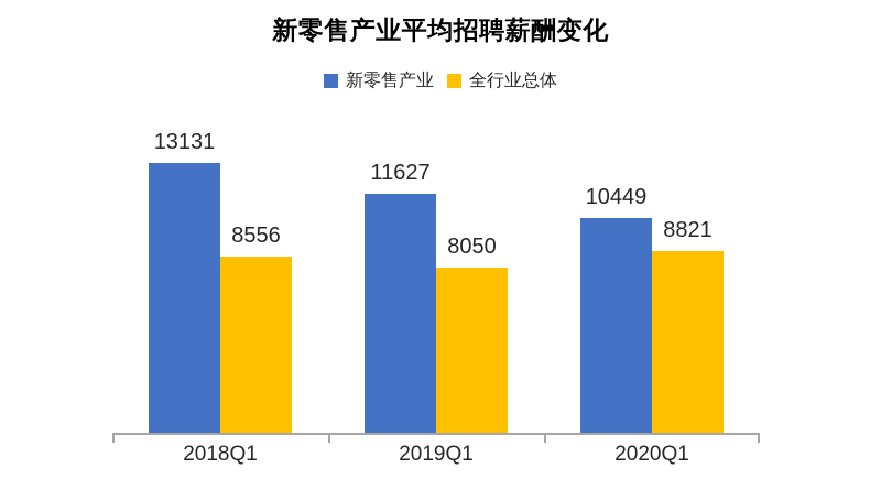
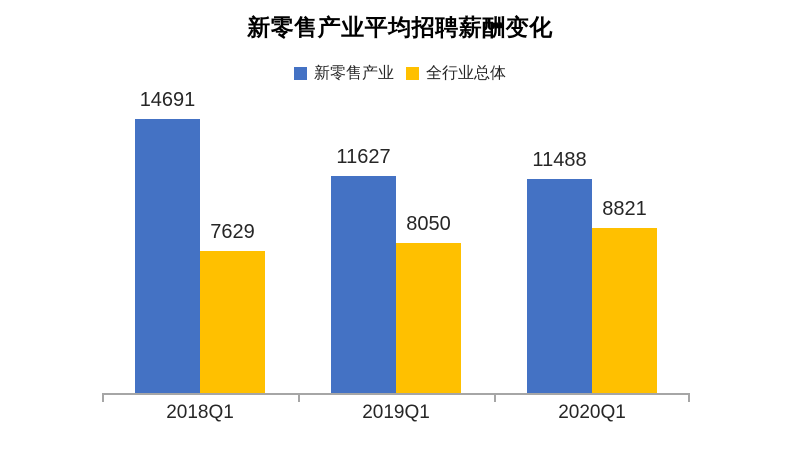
新零售产业/2018Q1: 13131 -> 14691
全行业总体/2018Q1: 8556 -> 7629
新零售产业/2020Q1: 10449 -> 11488
